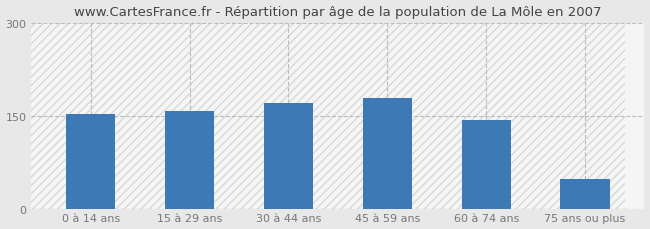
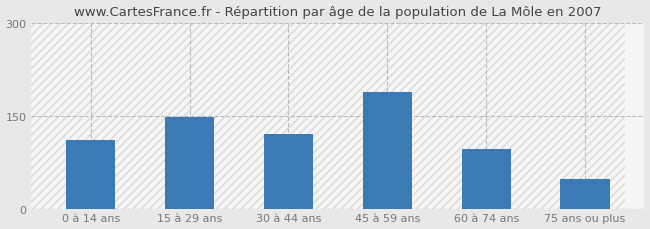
0 à 14 ans: 152 -> 110
15 à 29 ans: 157 -> 148
30 à 44 ans: 170 -> 120
45 à 59 ans: 178 -> 188
60 à 74 ans: 143 -> 96
